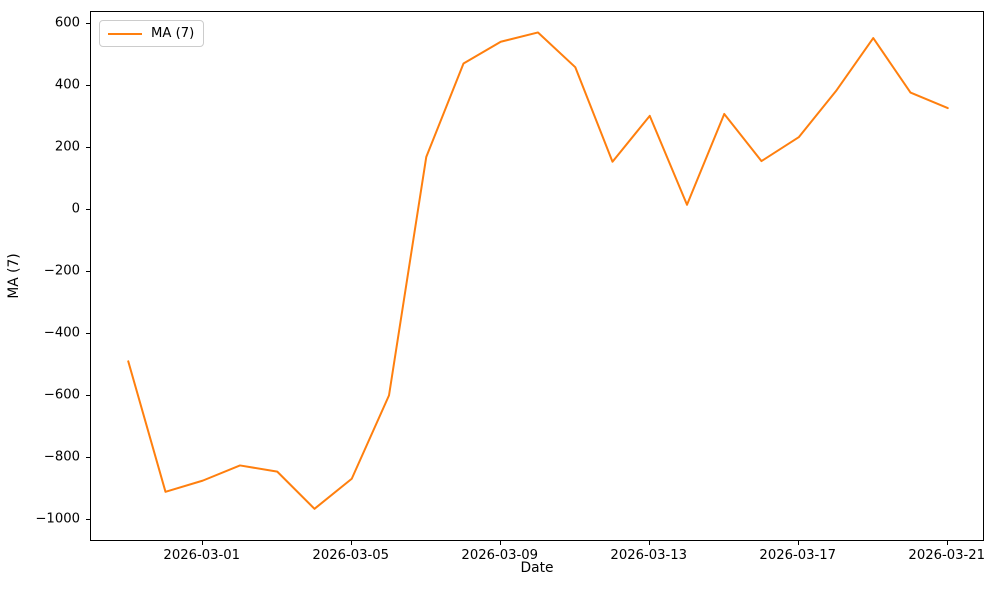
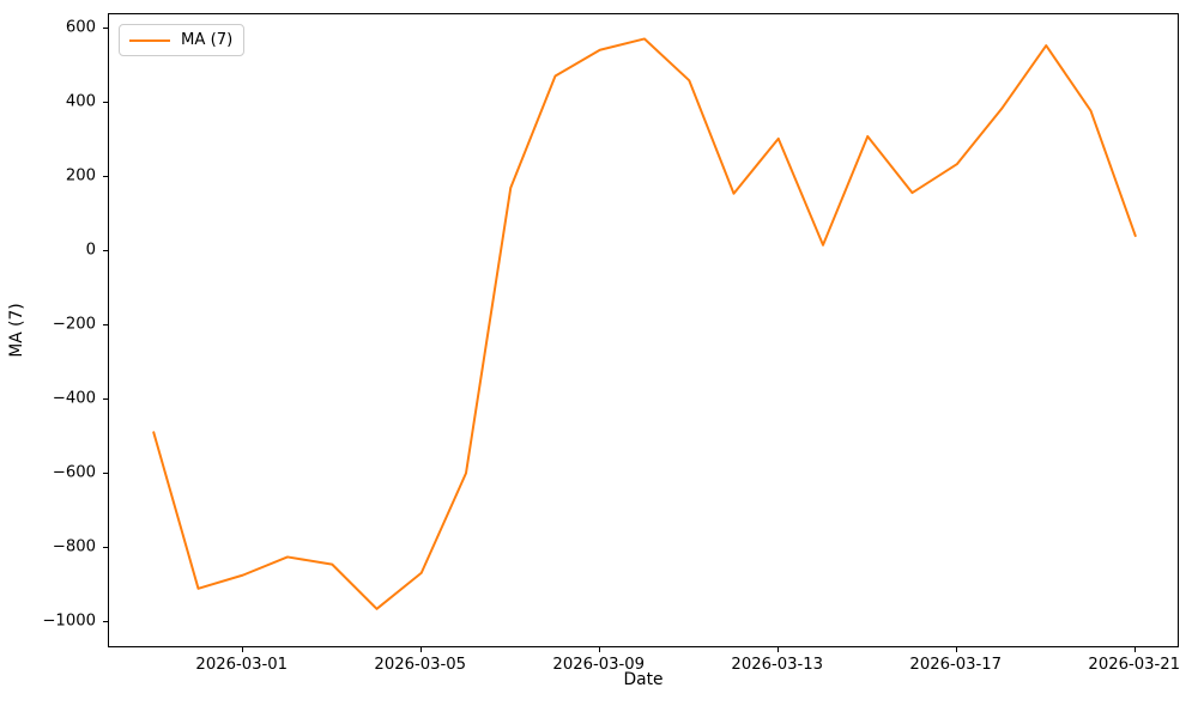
2026-03-21: 330 -> 40
